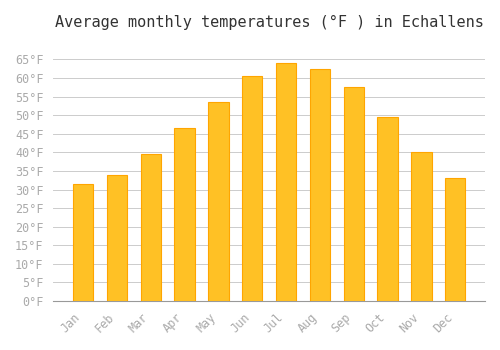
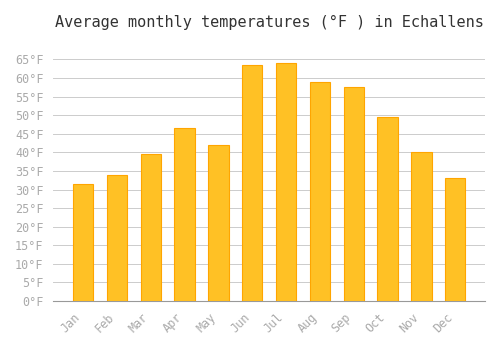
May: 53.5°F -> 42.0°F
Jun: 60.5°F -> 63.5°F
Aug: 62.5°F -> 59.0°F
